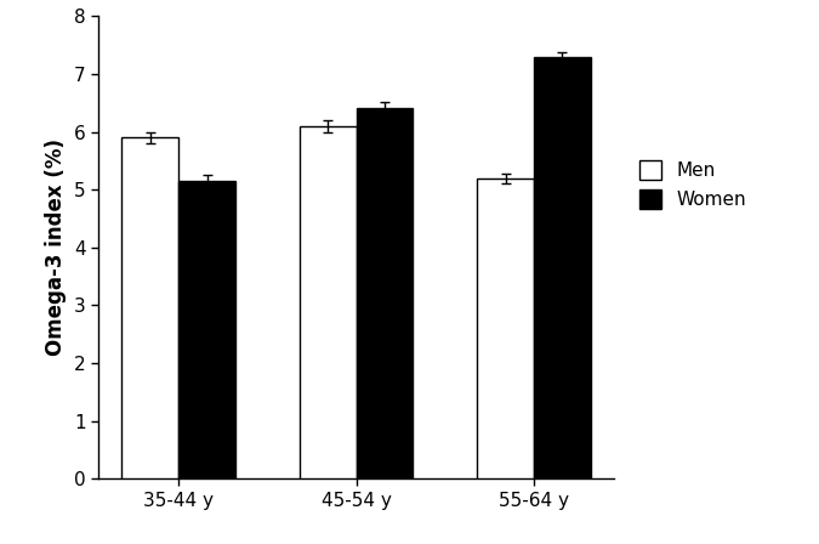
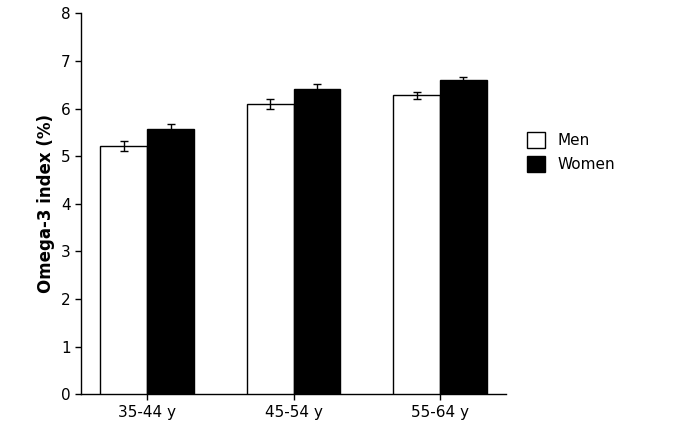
Men/35-44 y: 5.90 -> 5.22
Women/35-44 y: 5.15 -> 5.58
Men/55-64 y: 5.20 -> 6.28
Women/55-64 y: 7.30 -> 6.60
